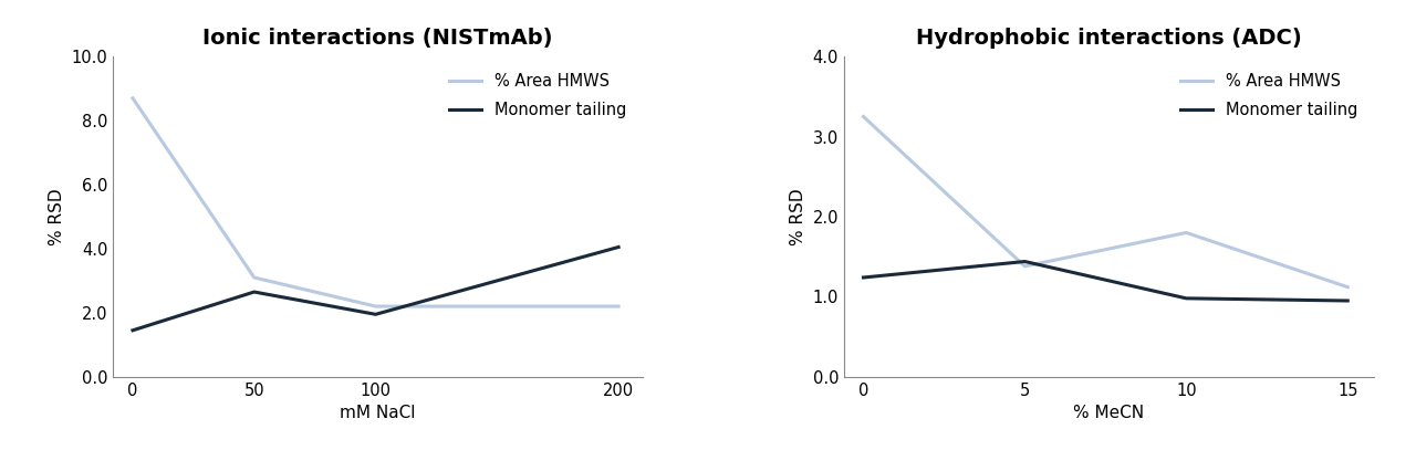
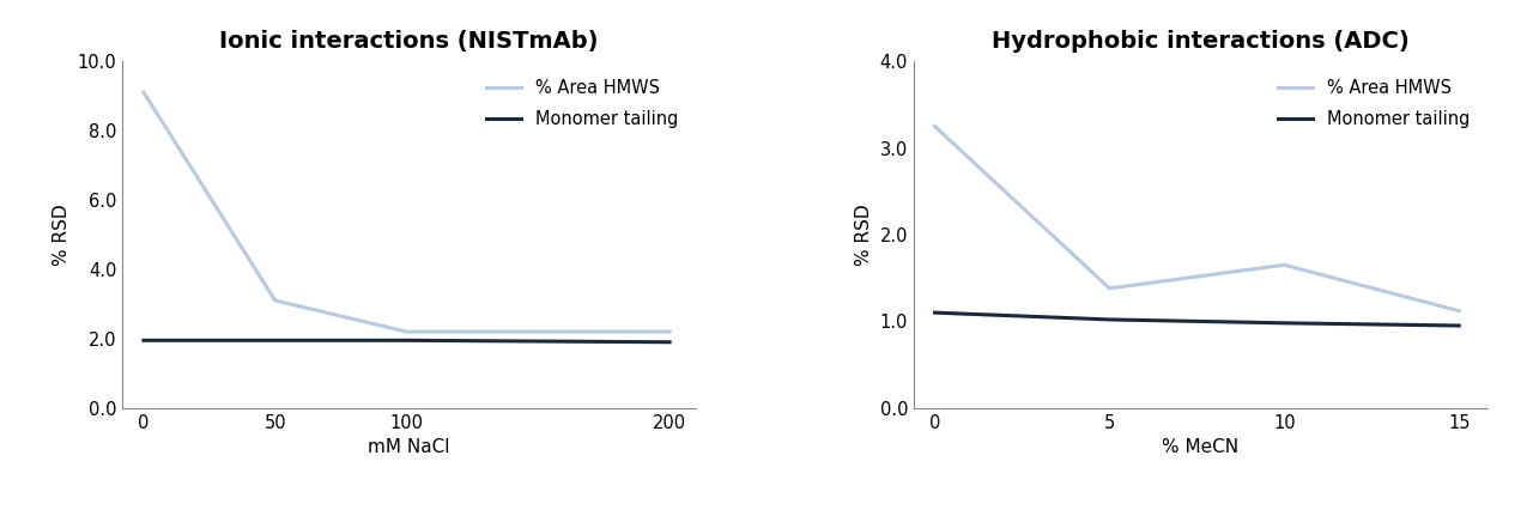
Ionic interactions (NISTmAb)/% Area HMWS/0: 8.7 -> 9.1
Ionic interactions (NISTmAb)/Monomer tailing/0: 1.45 -> 1.95
Ionic interactions (NISTmAb)/Monomer tailing/50: 2.65 -> 1.95
Ionic interactions (NISTmAb)/Monomer tailing/200: 4.05 -> 1.90
Hydrophobic interactions (ADC)/Monomer tailing/0: 1.24 -> 1.10
Hydrophobic interactions (ADC)/Monomer tailing/5: 1.44 -> 1.02
Hydrophobic interactions (ADC)/% Area HMWS/10: 1.80 -> 1.65
